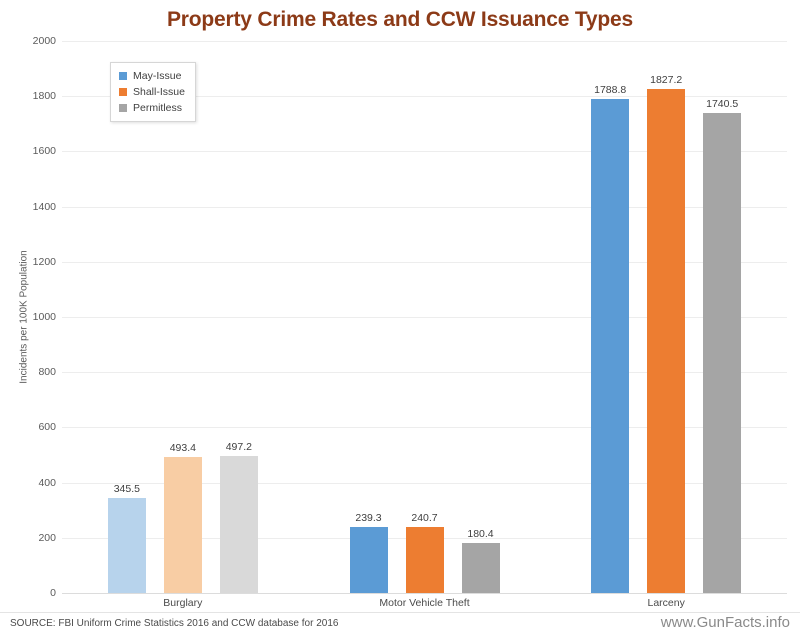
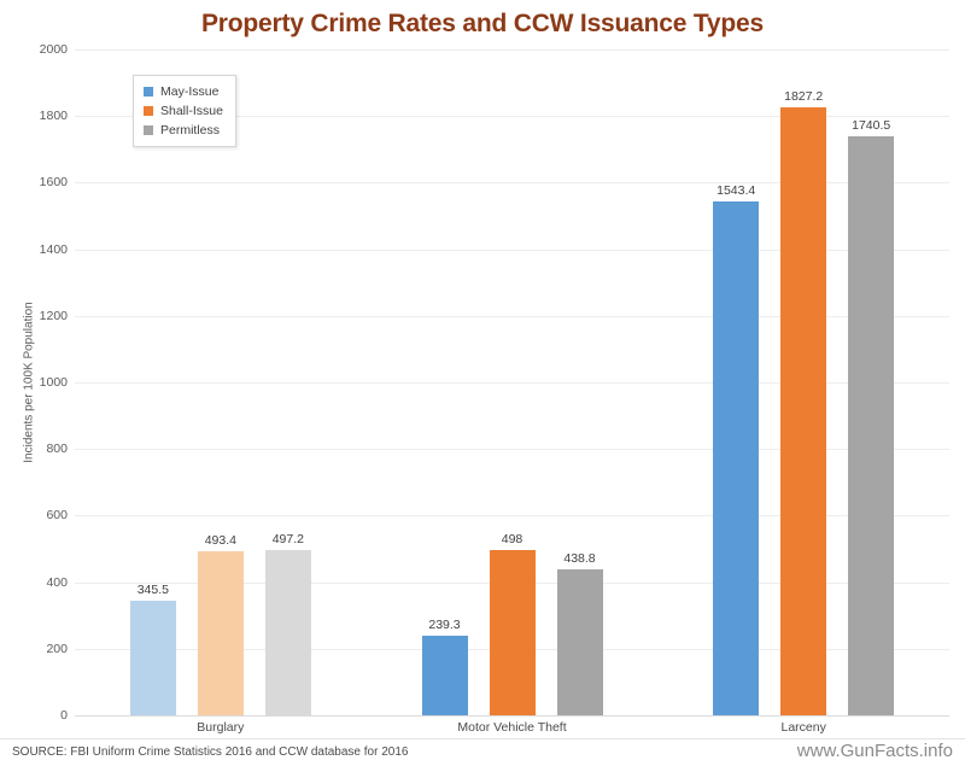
Shall-Issue/Motor Vehicle Theft: 240.7 -> 498
Permitless/Motor Vehicle Theft: 180.4 -> 438.8
May-Issue/Larceny: 1788.8 -> 1543.4
